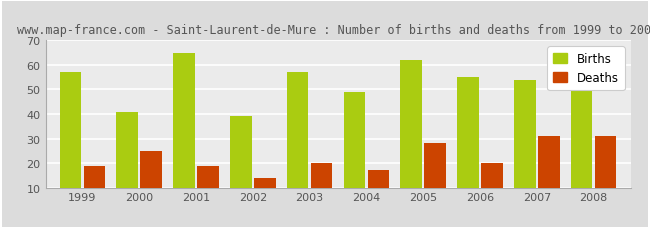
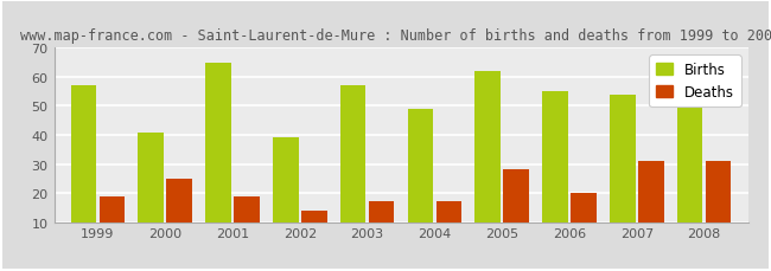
Deaths/2003: 20 -> 17
